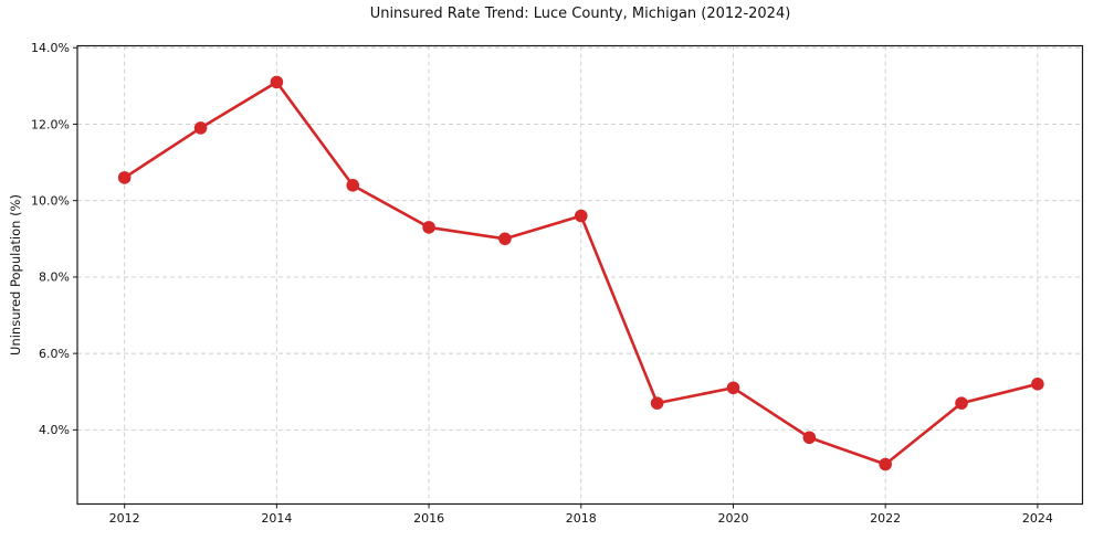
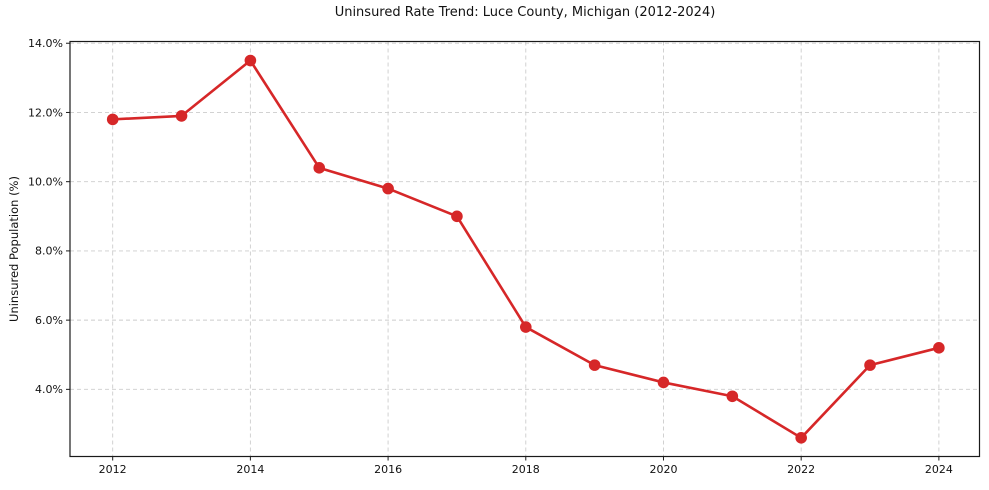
2012: 10.6% -> 11.8%
2014: 13.1% -> 13.5%
2016: 9.3% -> 9.8%
2018: 9.6% -> 5.8%
2020: 5.1% -> 4.2%
2022: 3.1% -> 2.6%
